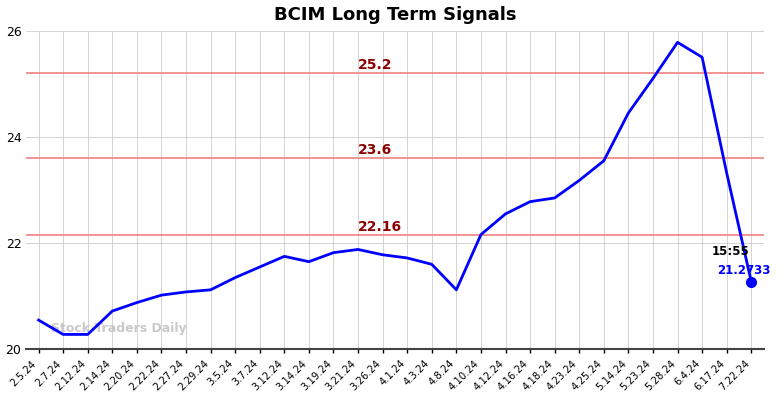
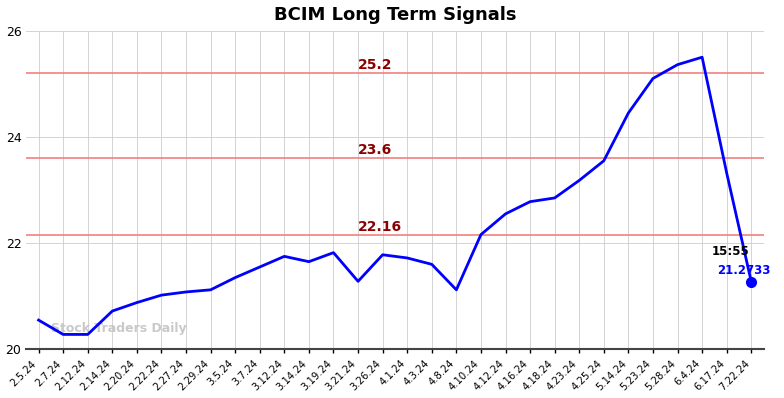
3.21.24: 21.88 -> 21.28
5.28.24: 25.78 -> 25.36
